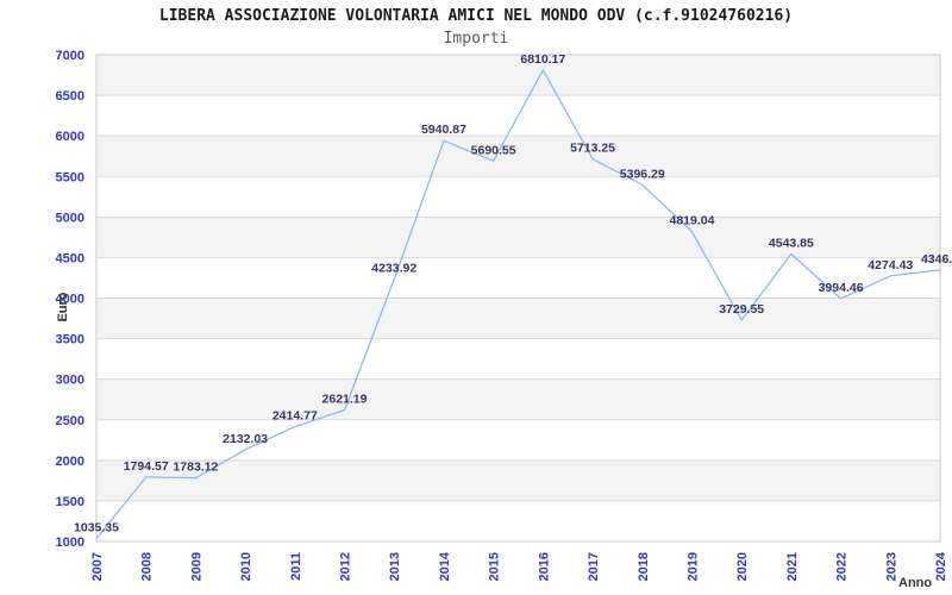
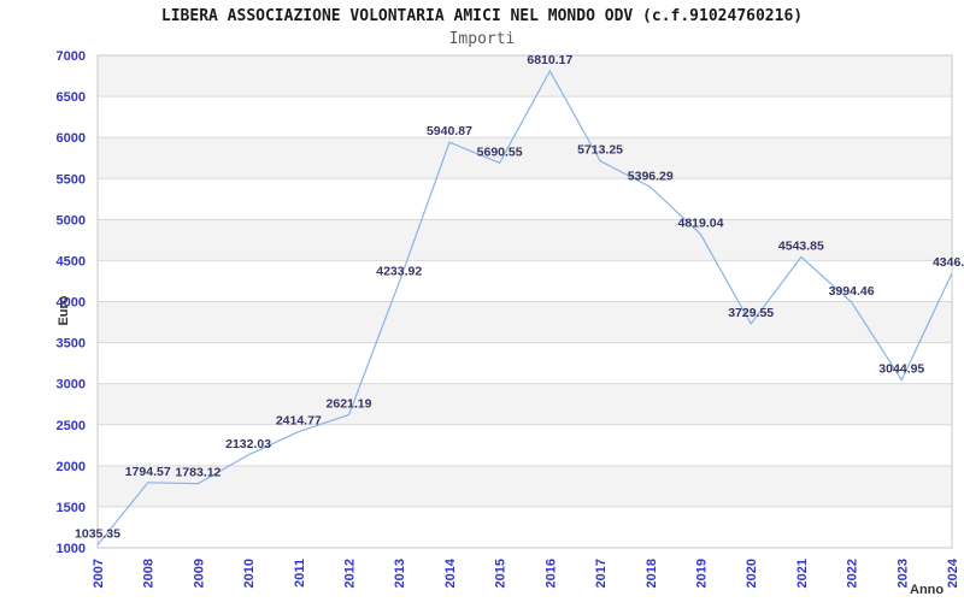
2023: 4274.43 -> 3044.95
